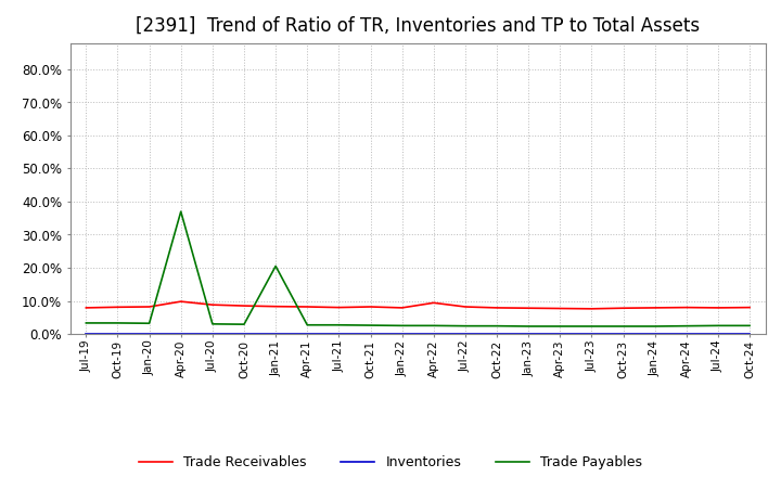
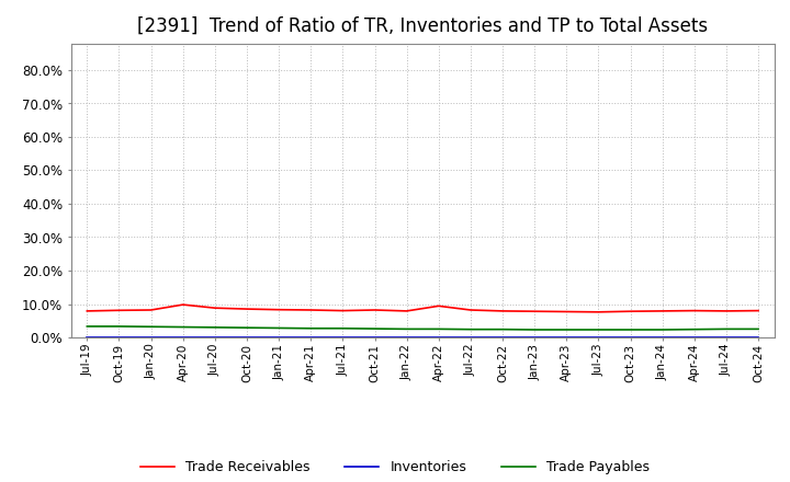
Trade Payables/Apr-20: 37.0% -> 3.1%
Trade Payables/Jan-21: 20.5% -> 2.8%
